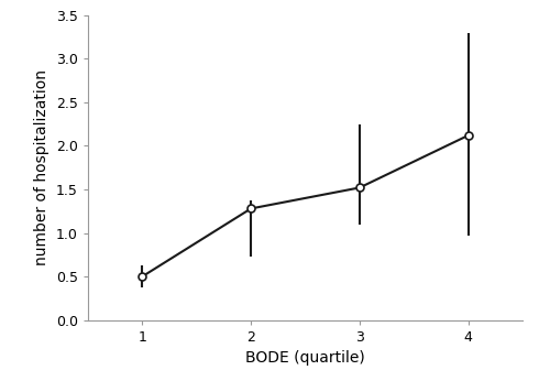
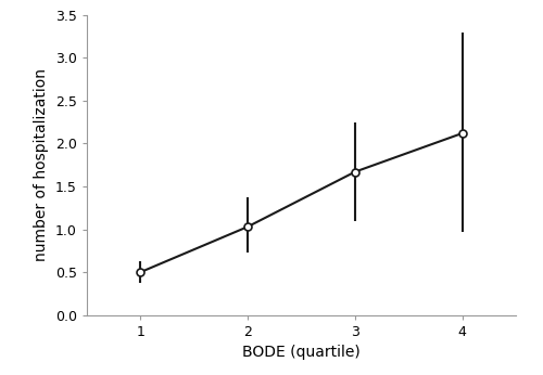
2: 1.28 -> 1.03
3: 1.52 -> 1.67
